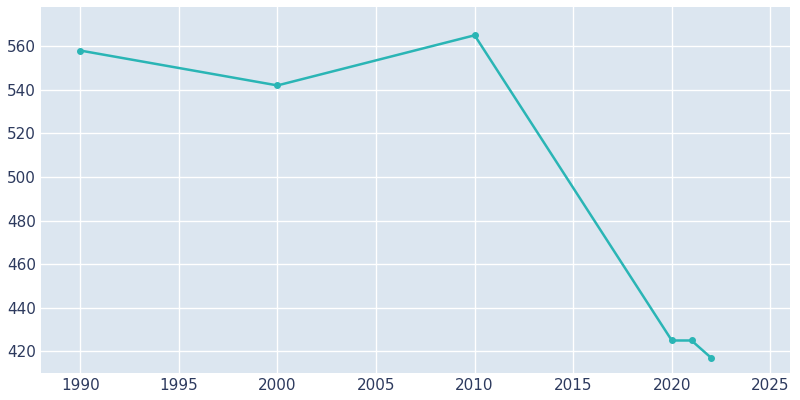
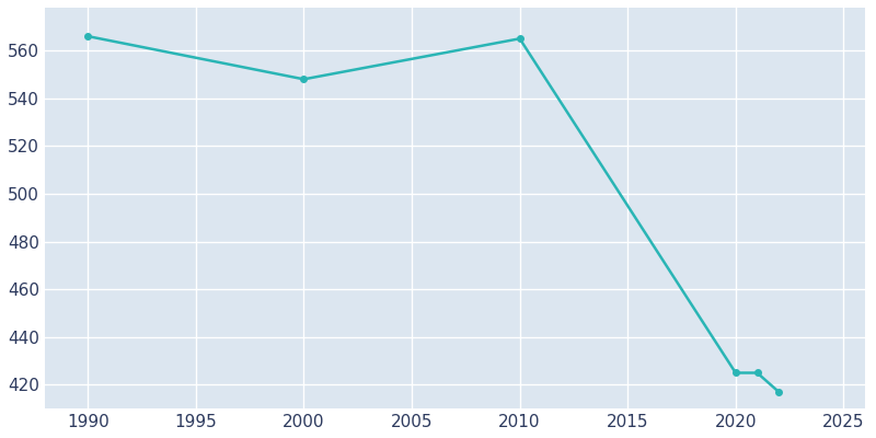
1990: 558 -> 566
2000: 542 -> 548
